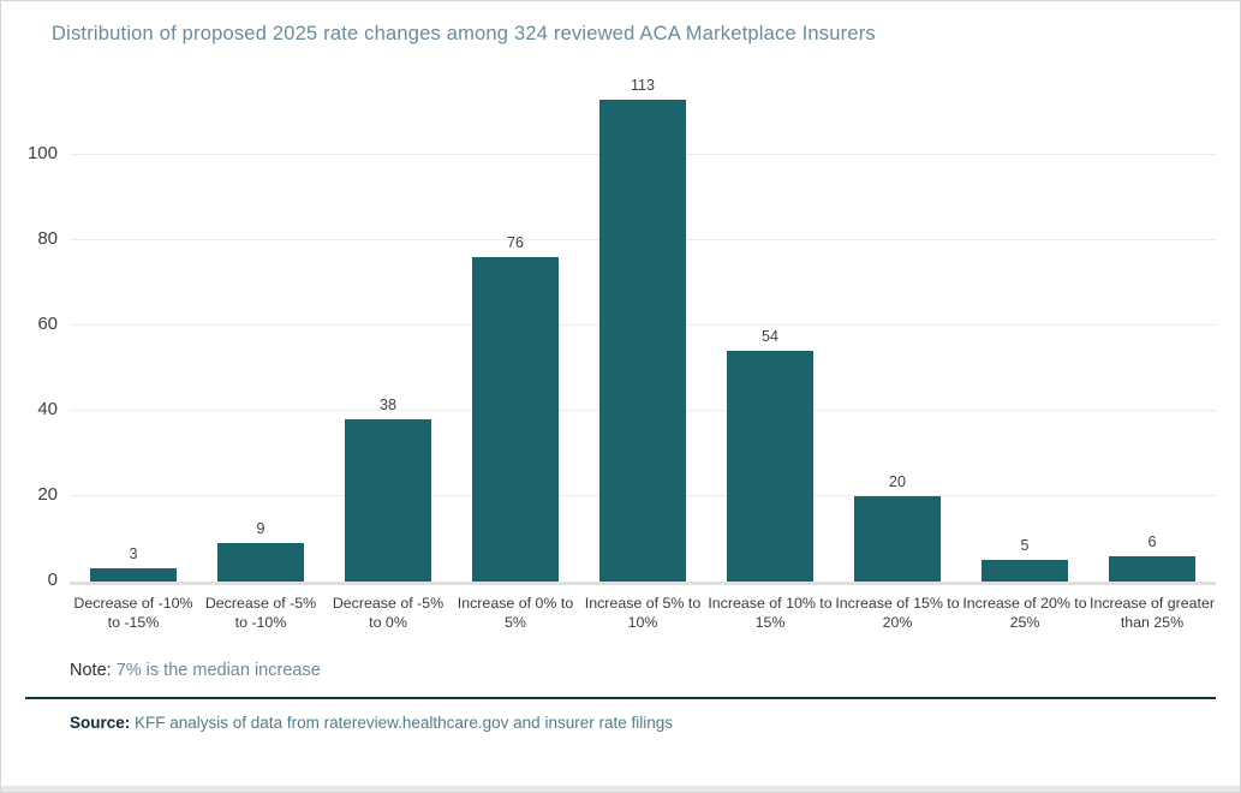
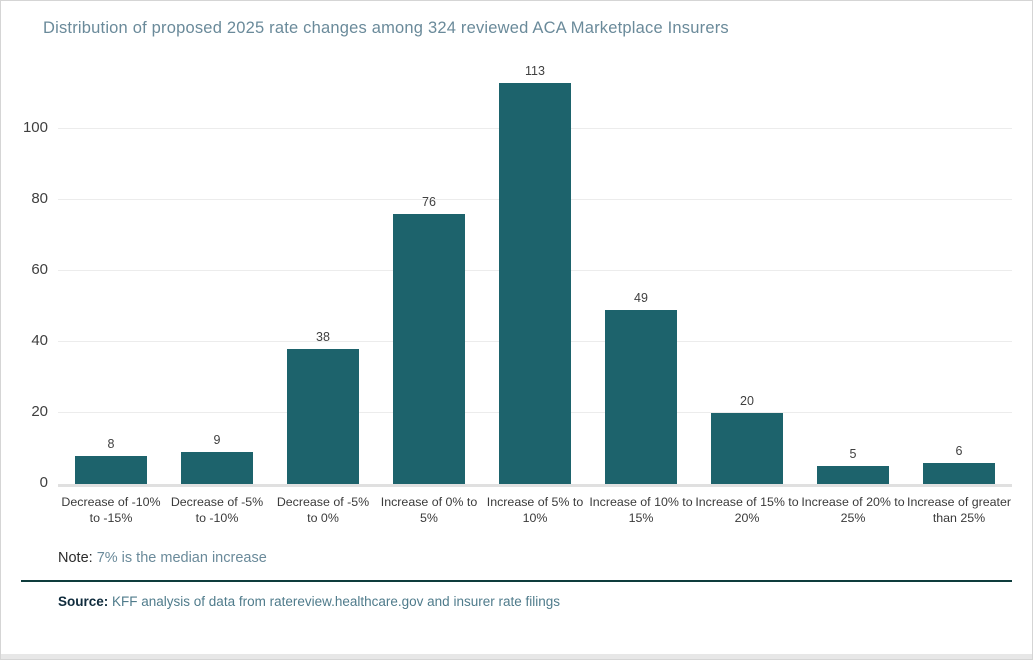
Decrease of -10% to -15%: 3 -> 8
Increase of 10% to 15%: 54 -> 49
